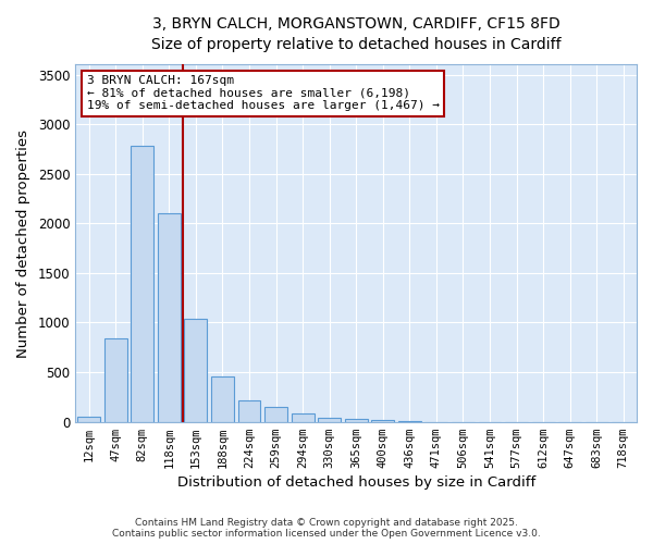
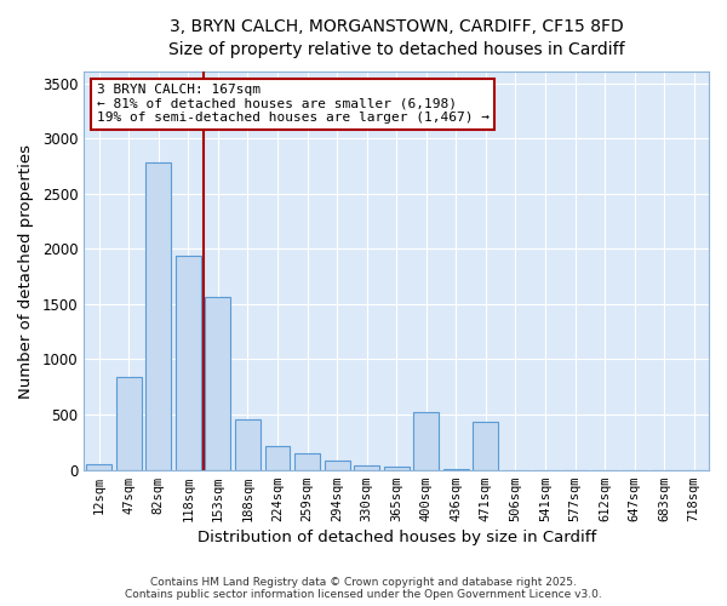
118sqm: 2100 -> 1940
153sqm: 1040 -> 1560
400sqm: 20 -> 520
471sqm: 0 -> 440
